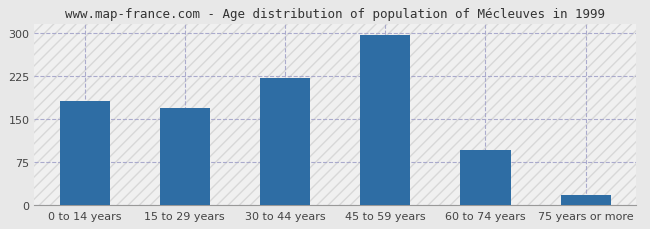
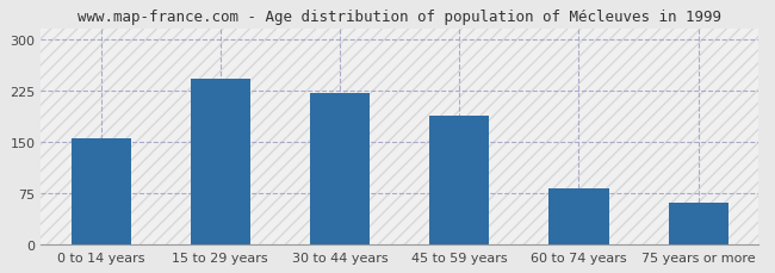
0 to 14 years: 182 -> 156
15 to 29 years: 170 -> 242
45 to 59 years: 297 -> 188
60 to 74 years: 96 -> 82
75 years or more: 17 -> 62
